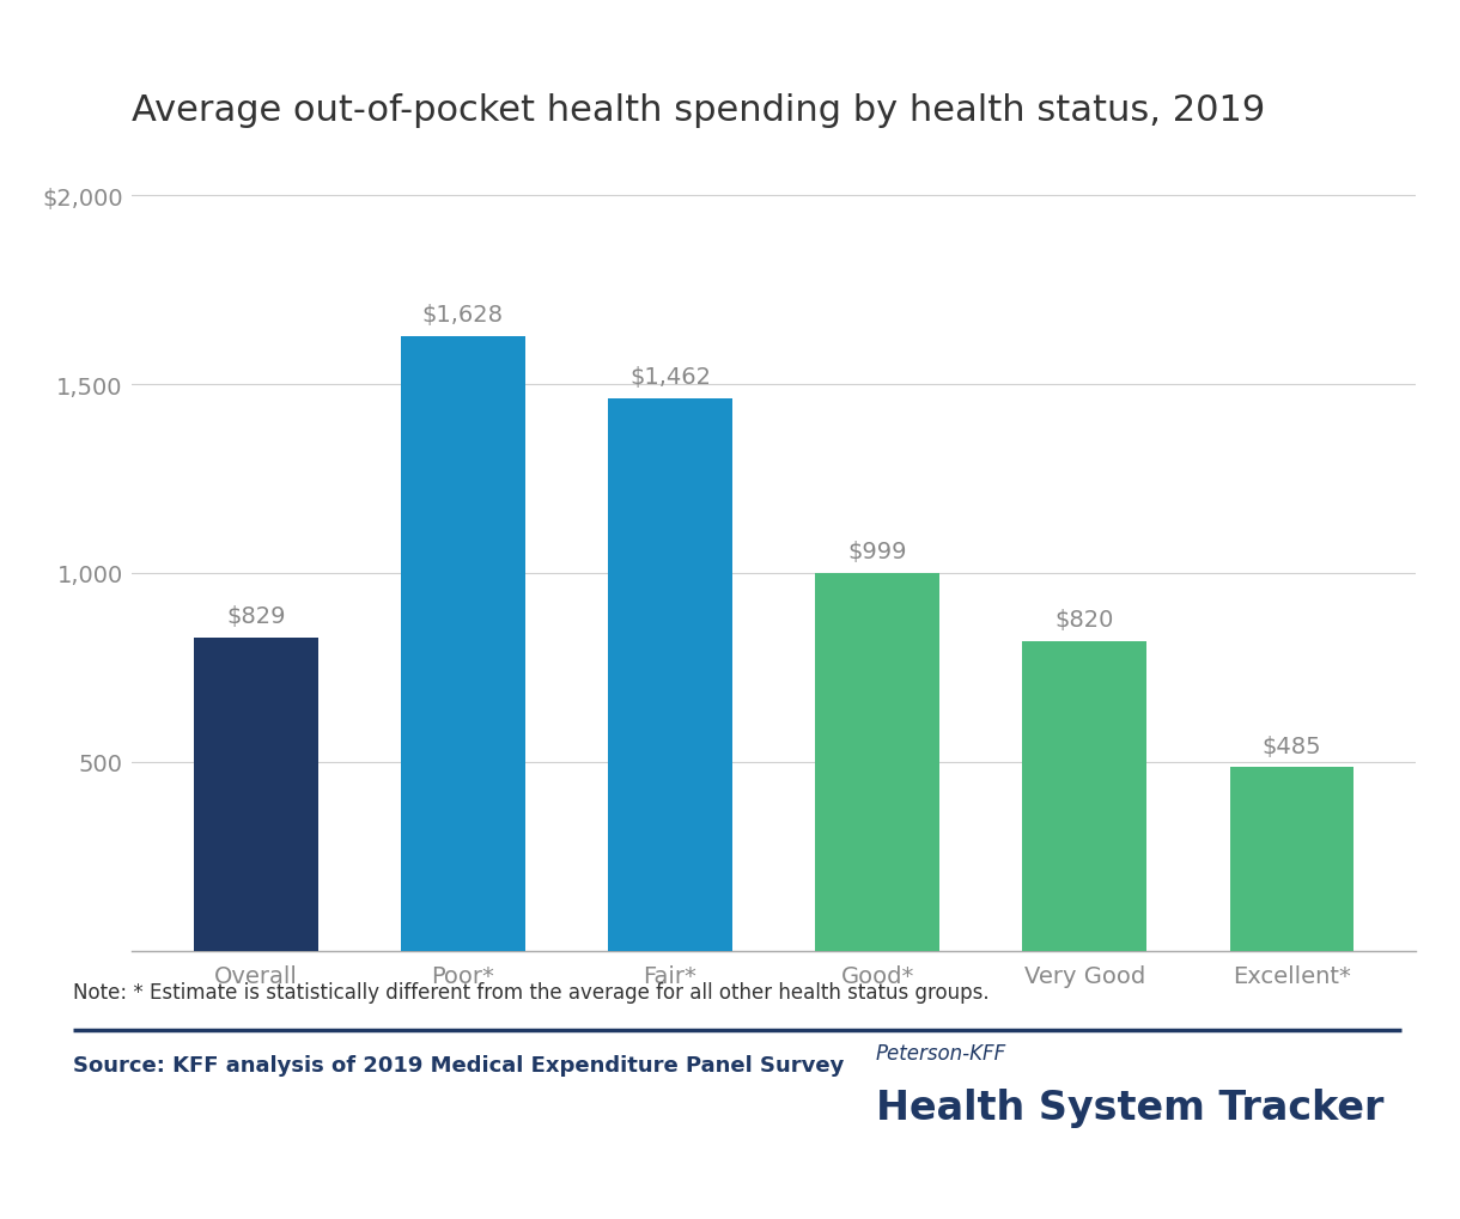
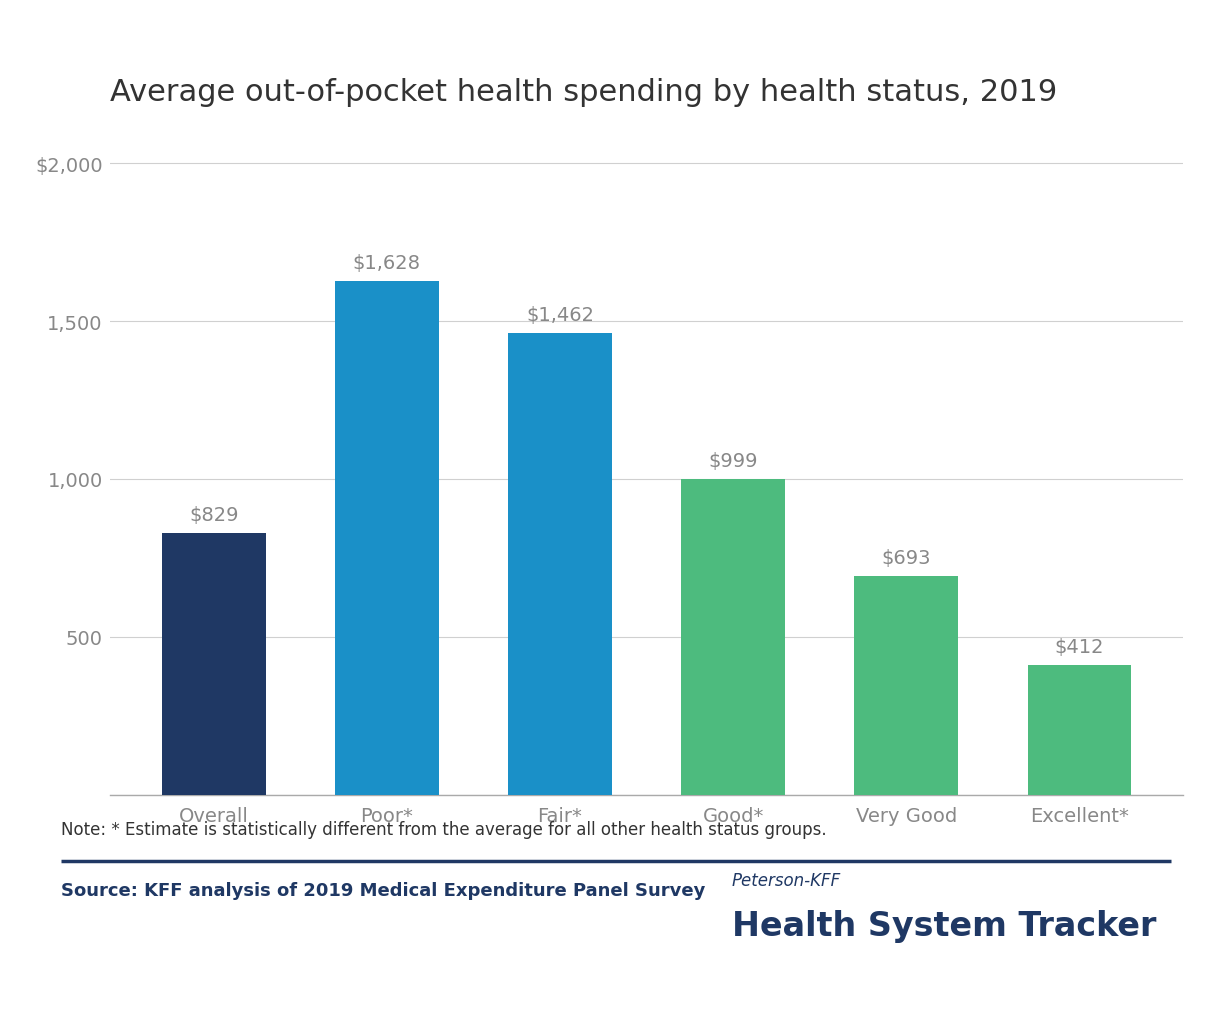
Very Good: $820 -> $693
Excellent*: $485 -> $412
